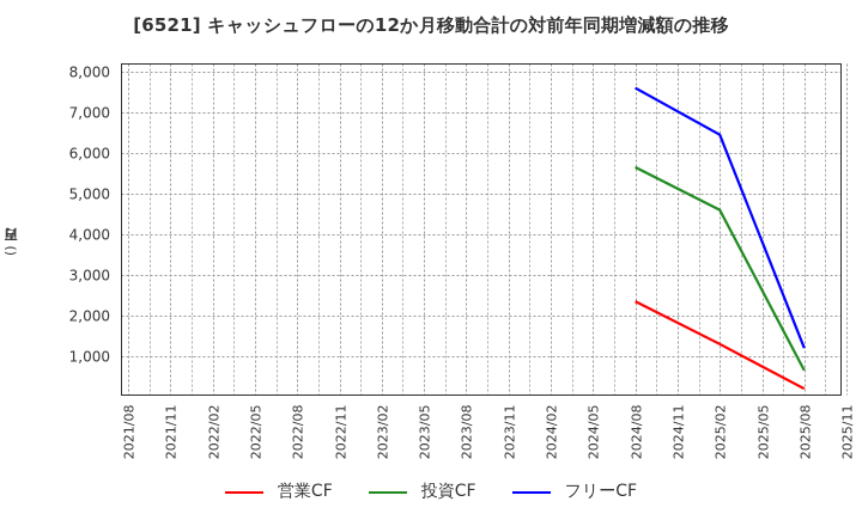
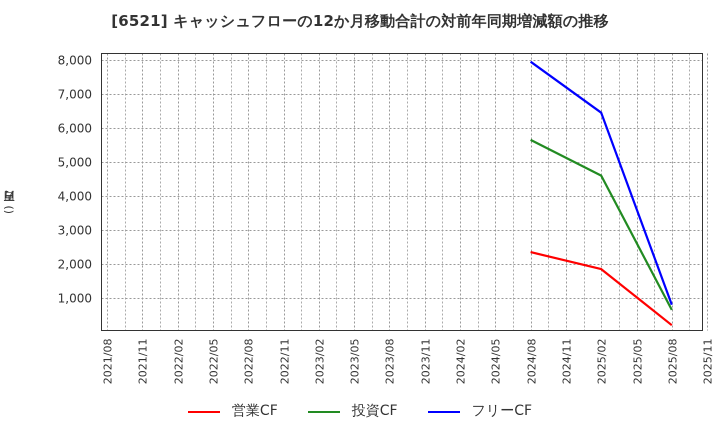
フリーCF/2024/08: 7600 -> 8000
営業CF/2025/02: 1300 -> 1800
フリーCF/2025/08: 1200 -> 800
